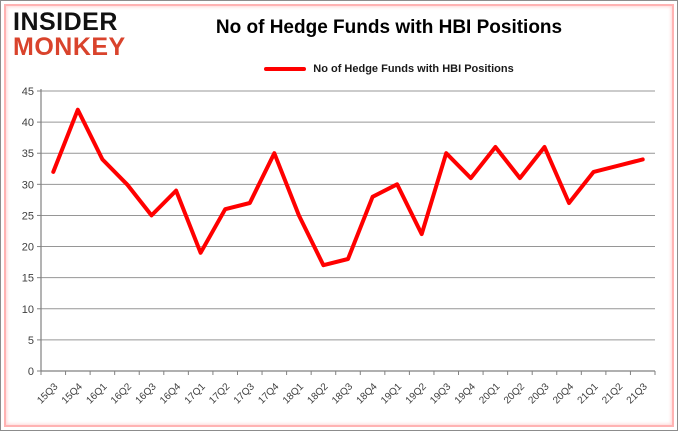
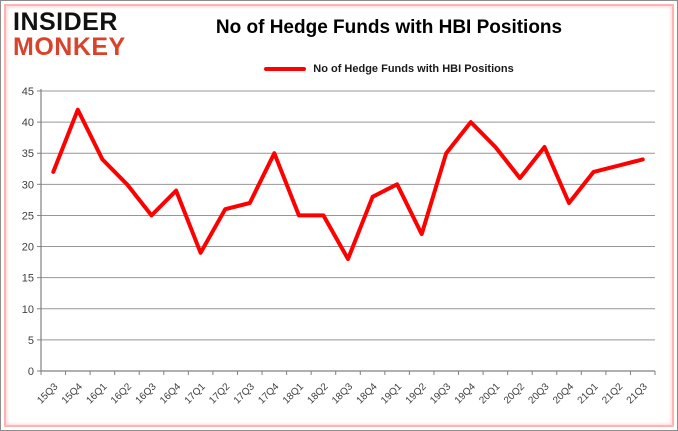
18Q2: 17 -> 25
19Q4: 31 -> 40
